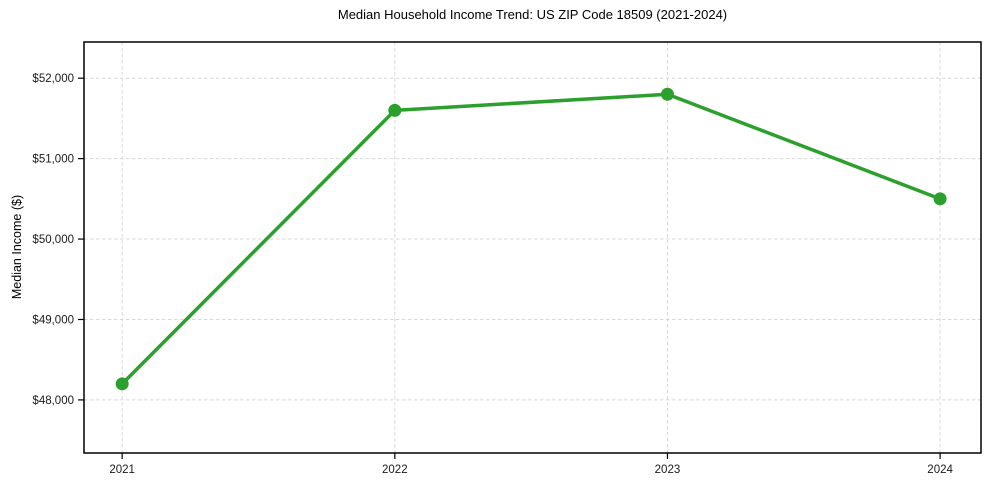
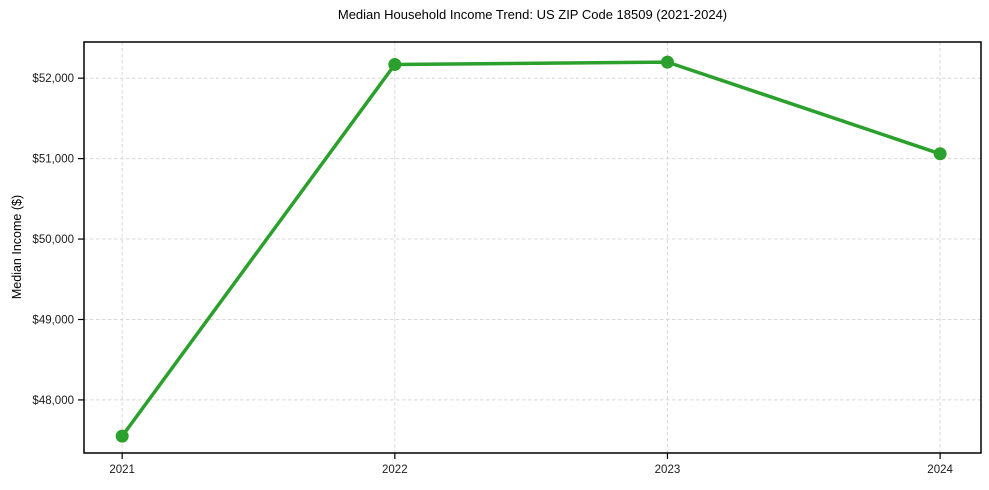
2021: $48200 -> $47600
2022: $51600 -> $52200
2023: $51800 -> $52200
2024: $50500 -> $51100
